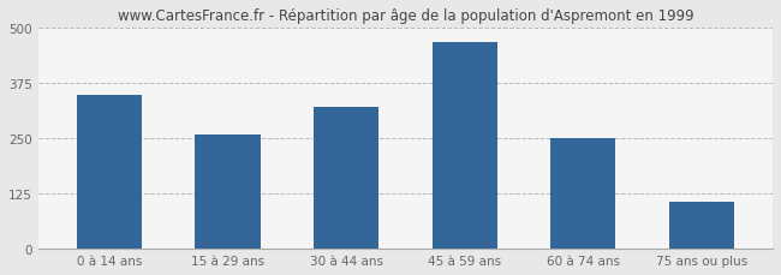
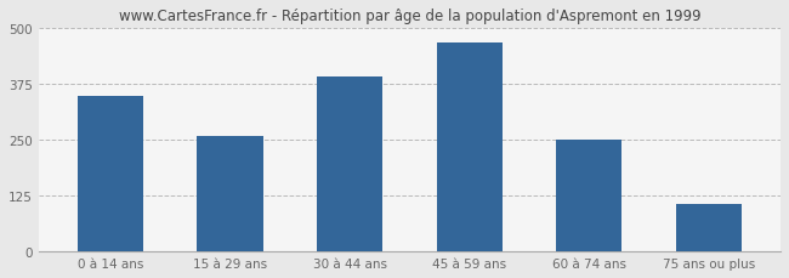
30 à 44 ans: 320 -> 390
